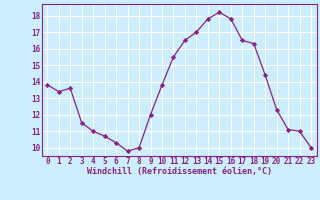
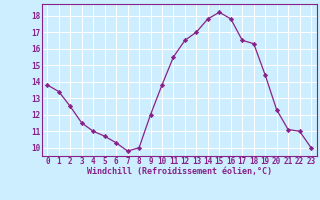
2: 13.6 -> 12.5
